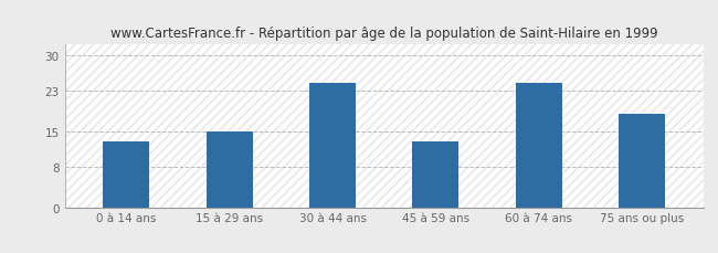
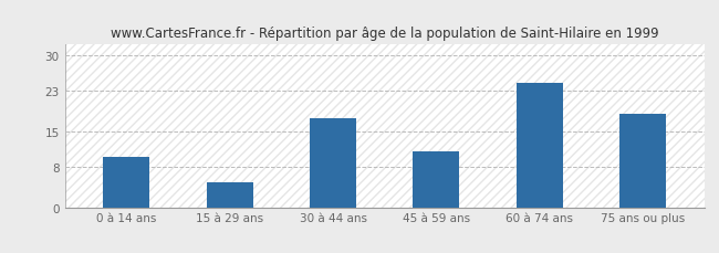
0 à 14 ans: 13.0 -> 10.0
15 à 29 ans: 15.0 -> 5.0
30 à 44 ans: 24.5 -> 17.5
45 à 59 ans: 13.0 -> 11.0
